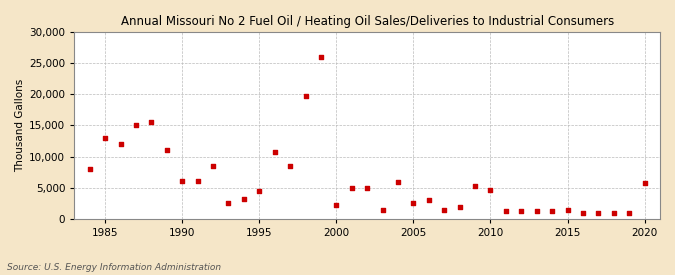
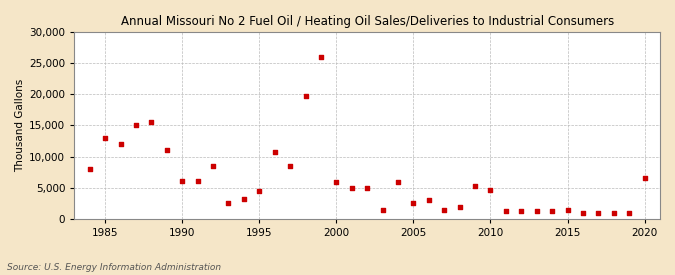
2000: 2,200 -> 6,000
2020: 5,700 -> 6,600
